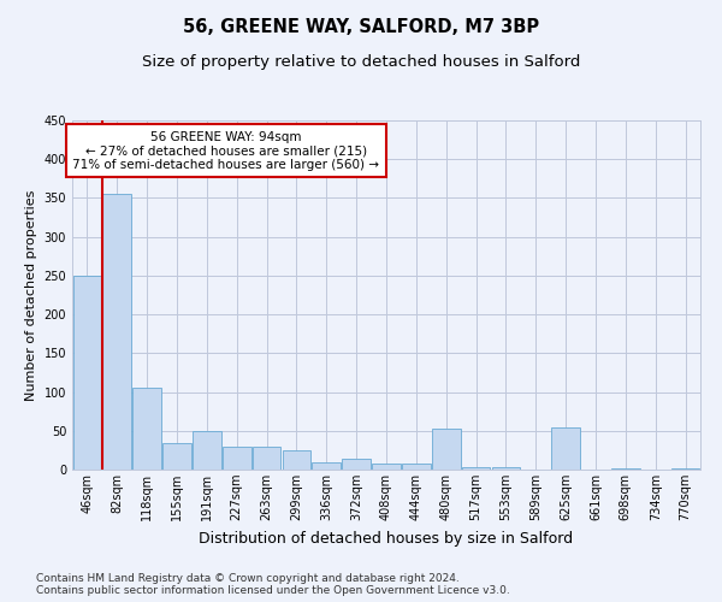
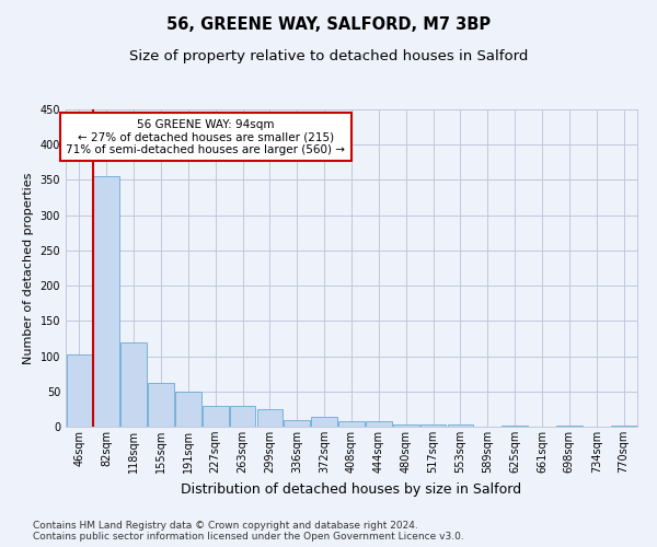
46sqm: 250 -> 103
118sqm: 106 -> 120
155sqm: 34 -> 62
480sqm: 52 -> 3
625sqm: 54 -> 2
